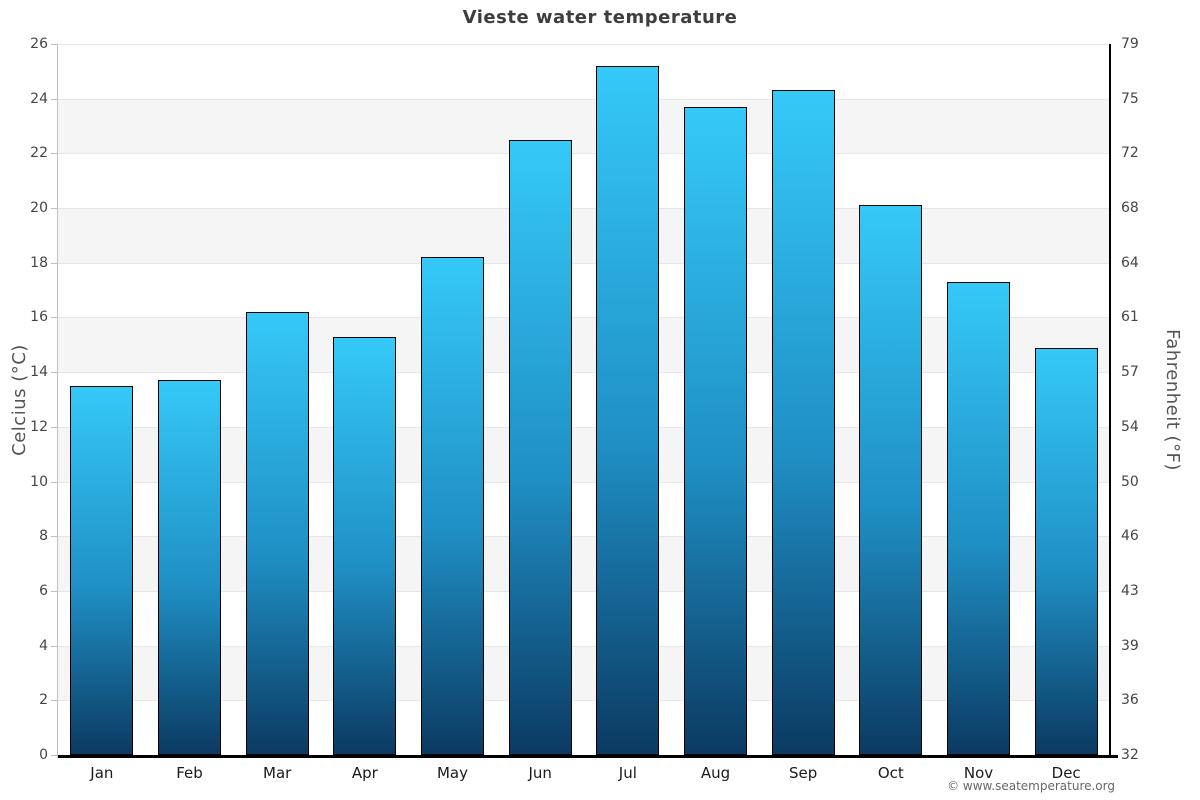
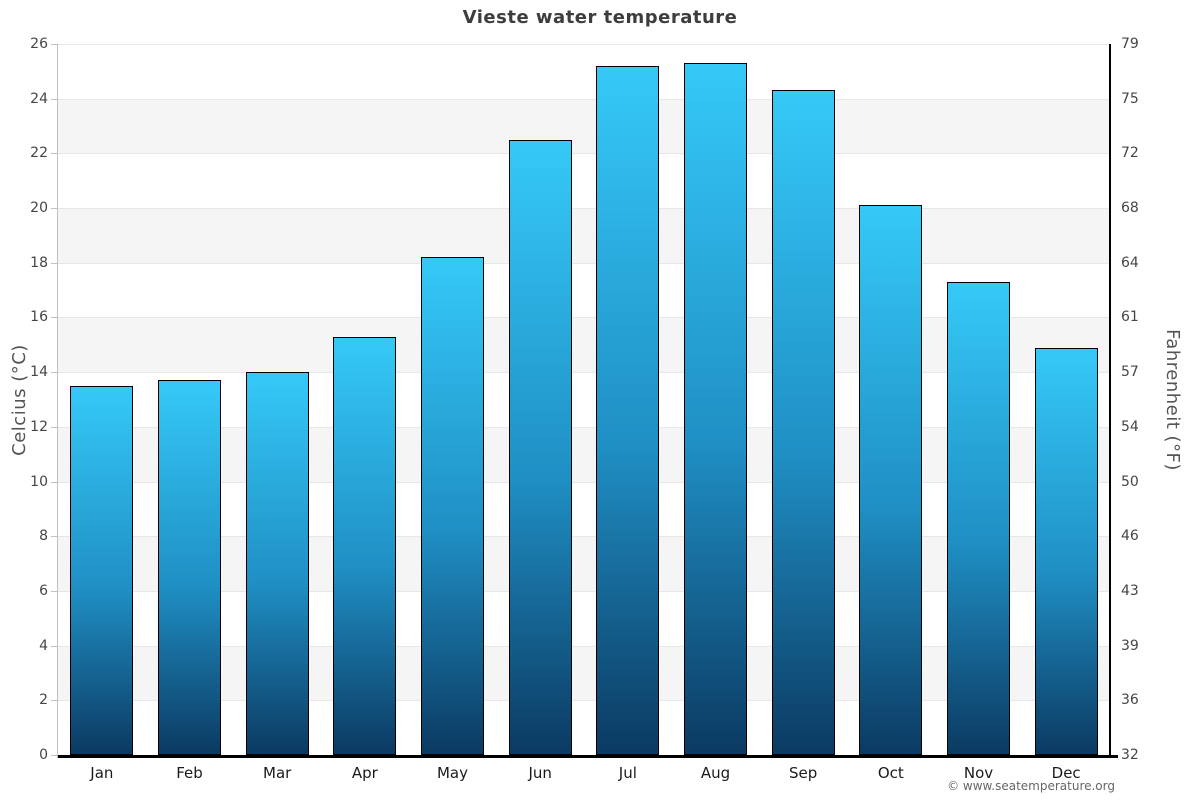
Mar: 16.2 -> 14.0
Aug: 23.7 -> 25.3
